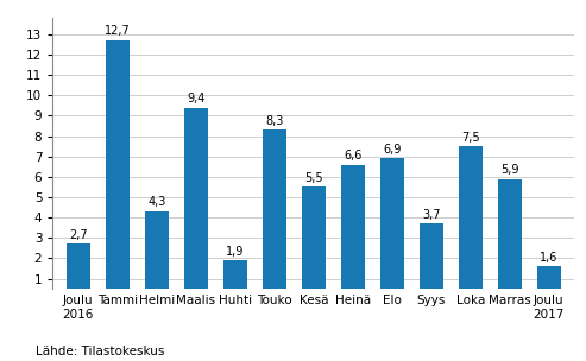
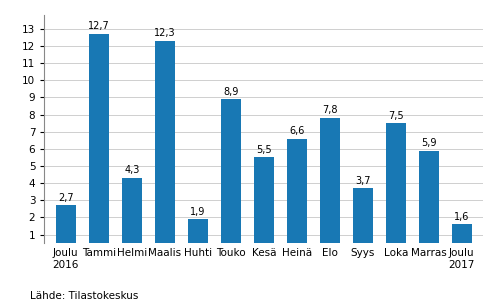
Maalis: 9,4 -> 12,3
Touko: 8,3 -> 8,9
Elo: 6,9 -> 7,8
